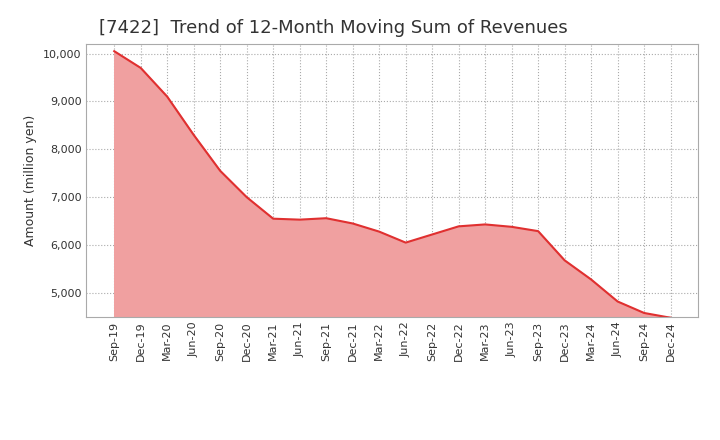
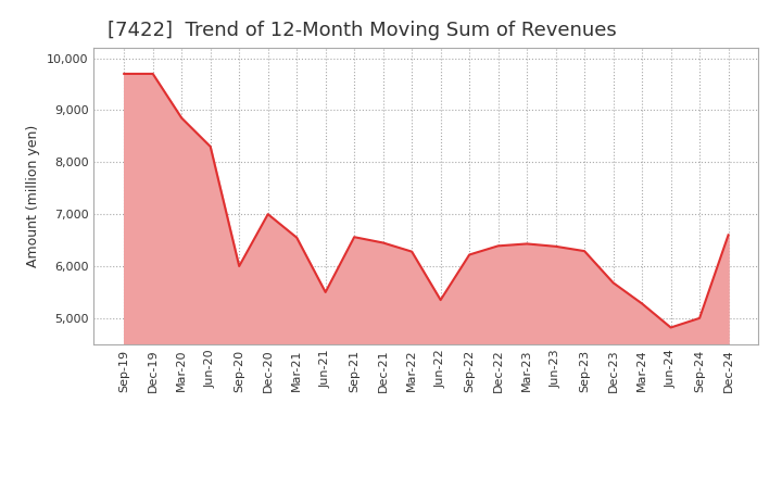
Sep-19: 10,050 -> 9,700
Mar-20: 9,100 -> 8,850
Sep-20: 7,550 -> 6,000
Jun-21: 6,530 -> 5,500
Jun-22: 6,050 -> 5,350
Sep-24: 4,580 -> 5,000
Dec-24: 4,480 -> 6,600
